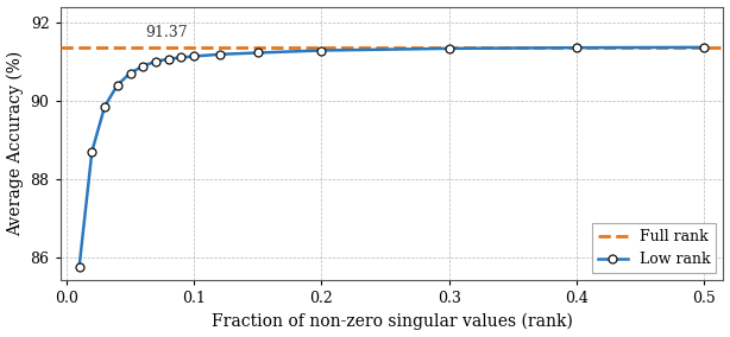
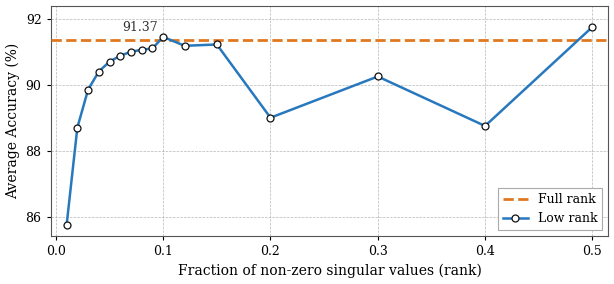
0.1: 91.13 -> 91.45
0.2: 91.28 -> 89.00
0.3: 91.33 -> 90.25
0.4: 91.35 -> 88.75
0.5: 91.36 -> 91.75
